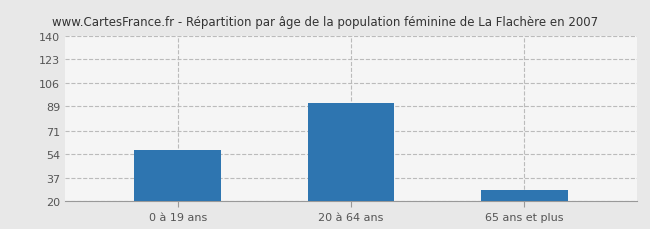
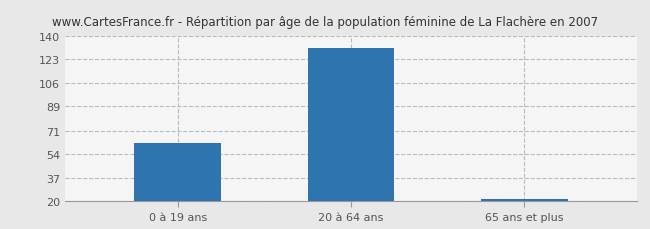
0 à 19 ans: 57 -> 62
20 à 64 ans: 91 -> 131
65 ans et plus: 28 -> 22
